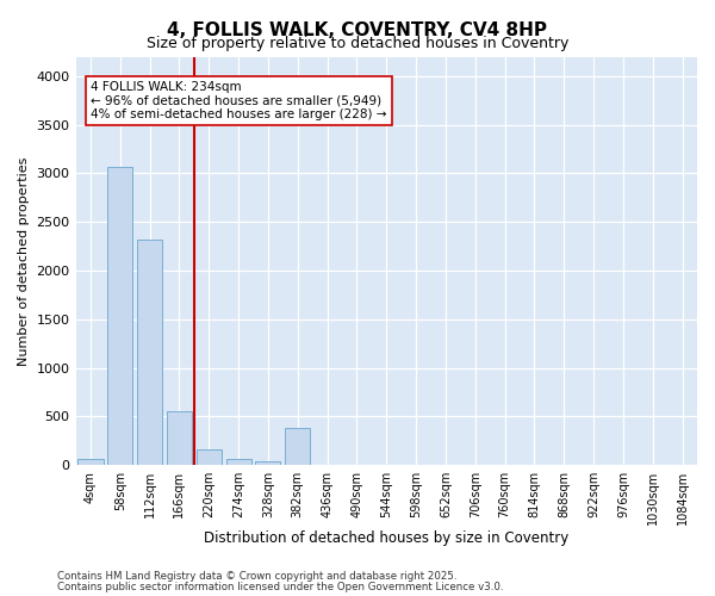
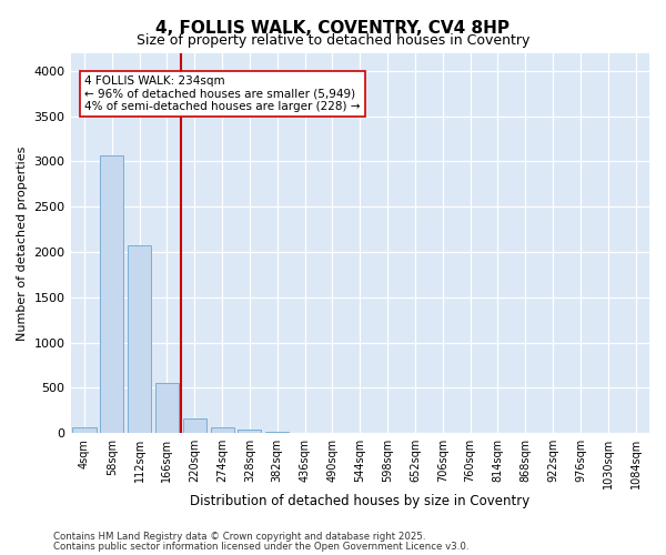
112sqm: 2320 -> 2070
382sqm: 380 -> 10
